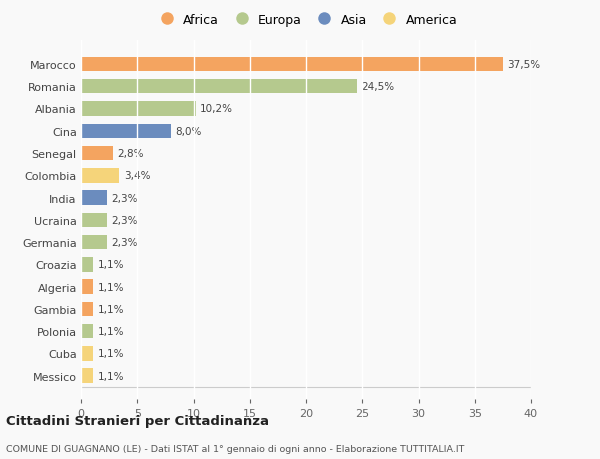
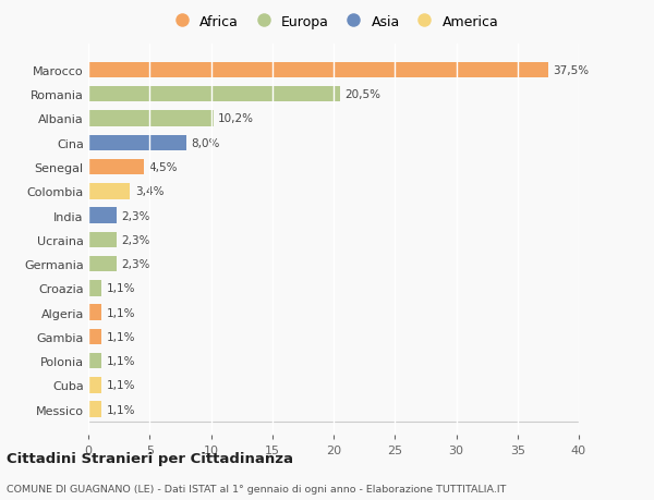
Romania: 24,5% -> 20,5%
Senegal: 2,8% -> 4,5%
